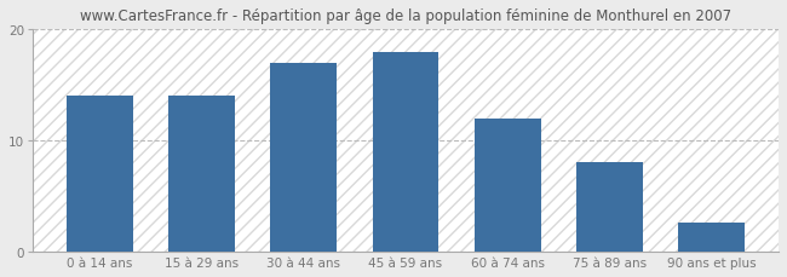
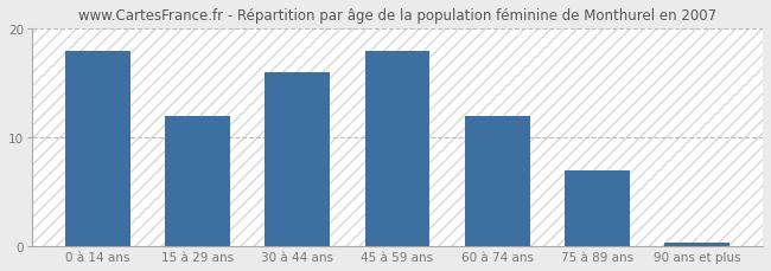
0 à 14 ans: 14.0 -> 18.0
15 à 29 ans: 14.0 -> 12.0
30 à 44 ans: 17.0 -> 16.0
75 à 89 ans: 8.0 -> 7.0
90 ans et plus: 2.6 -> 0.3
